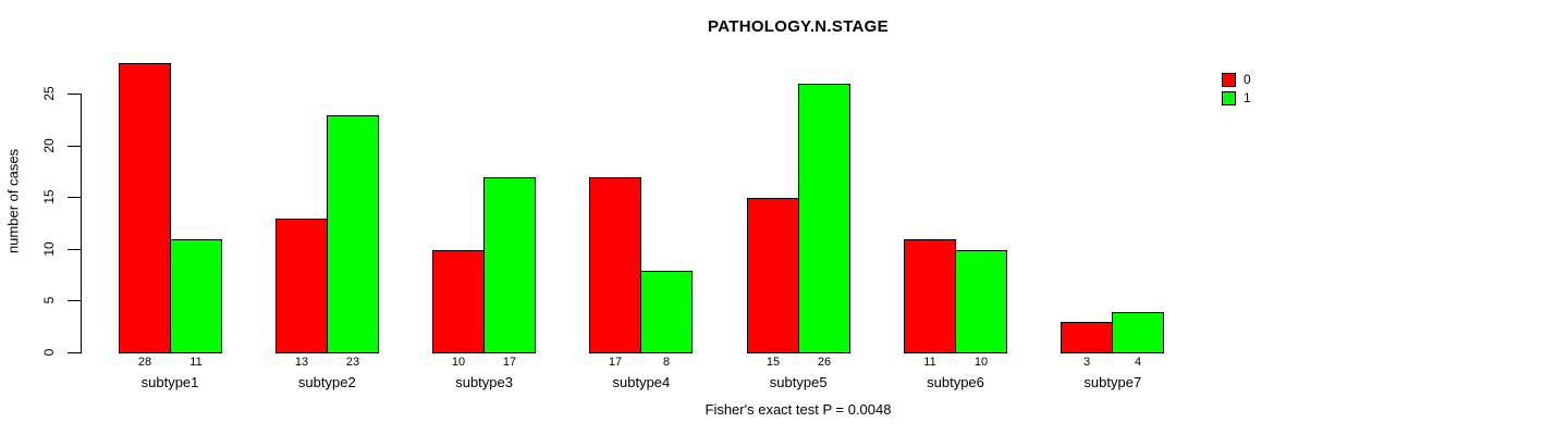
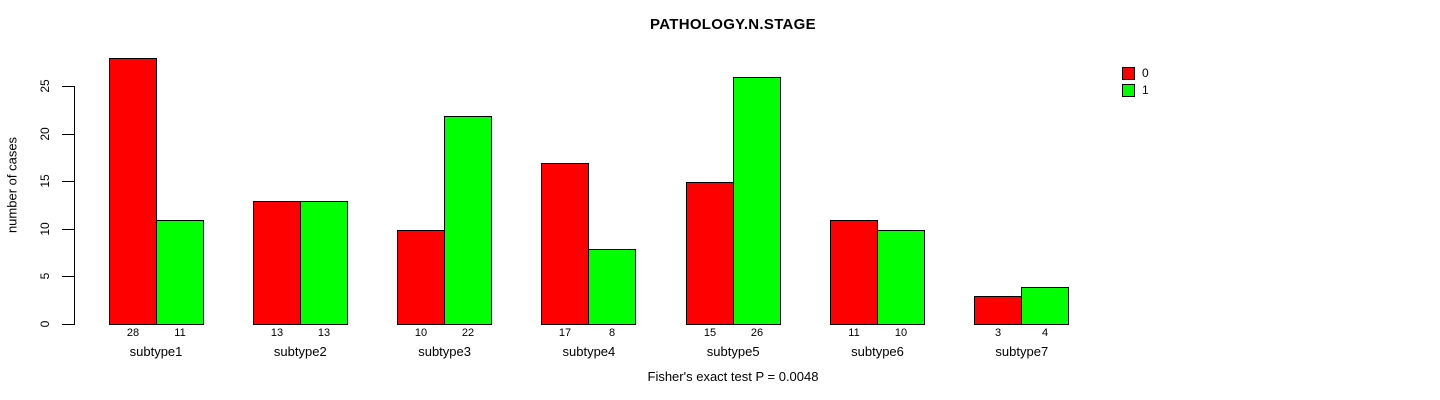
1/subtype2: 23 -> 13
1/subtype3: 17 -> 22
